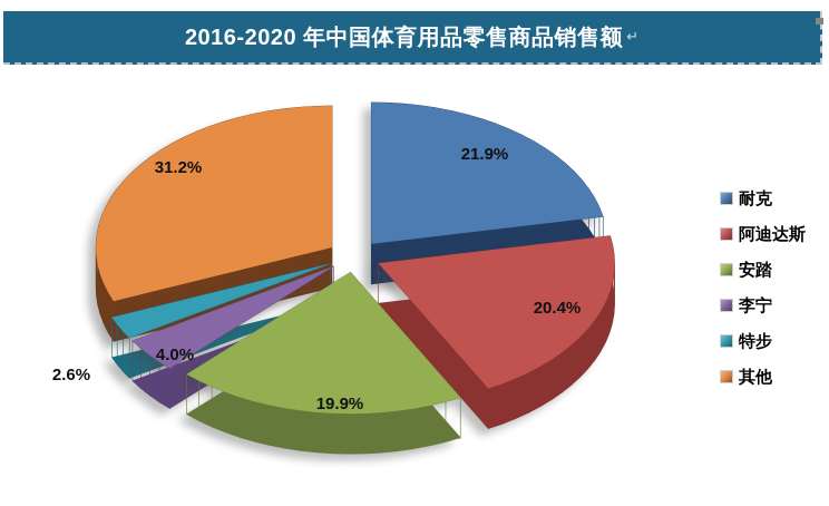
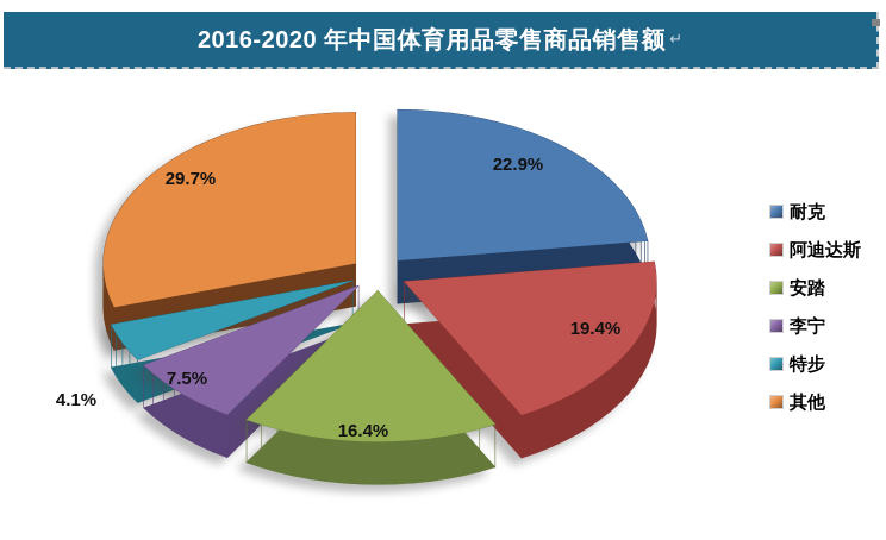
耐克: 21.9% -> 22.9%
阿迪达斯: 20.4% -> 19.4%
安踏: 19.9% -> 16.4%
李宁: 4.0% -> 7.5%
特步: 2.6% -> 4.1%
其他: 31.2% -> 29.7%
